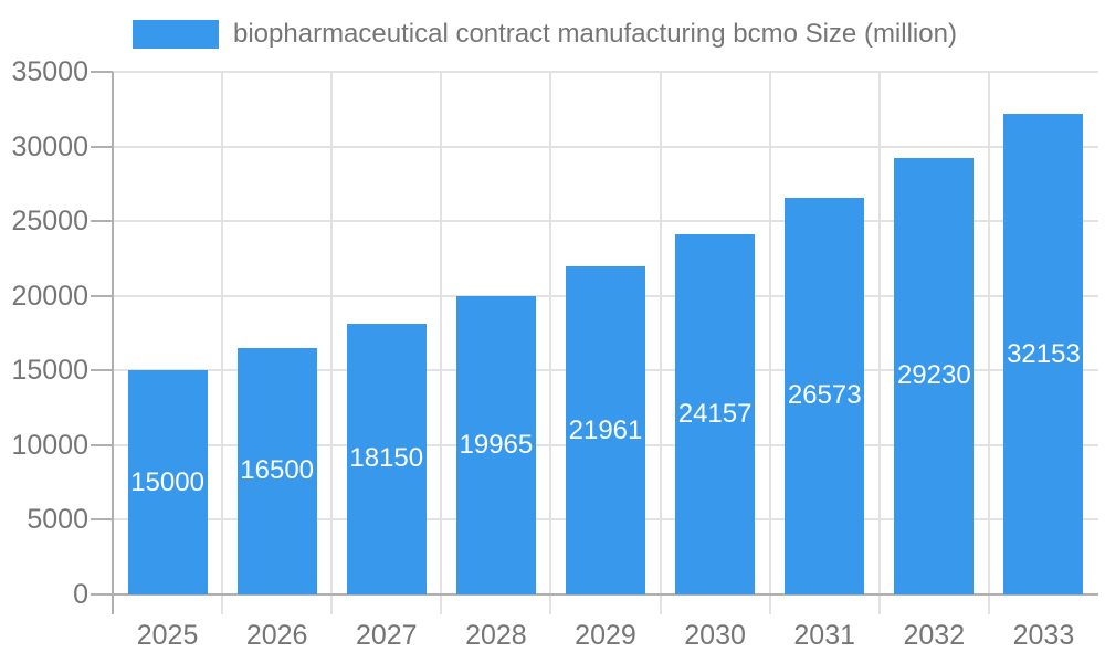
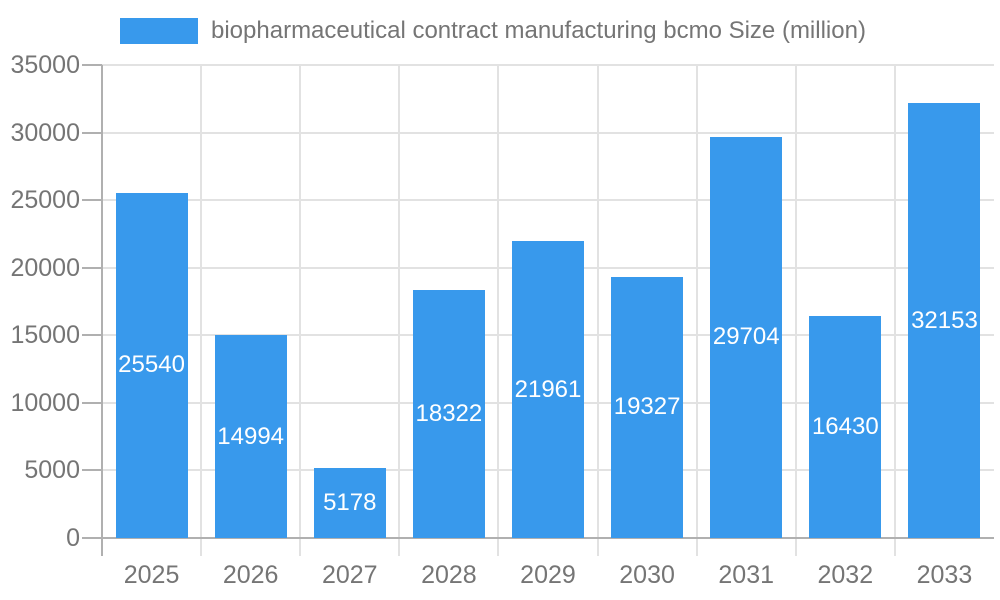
2025: 15000 -> 25540
2026: 16500 -> 14994
2027: 18150 -> 5178
2028: 19965 -> 18322
2030: 24157 -> 19327
2031: 26573 -> 29704
2032: 29230 -> 16430
